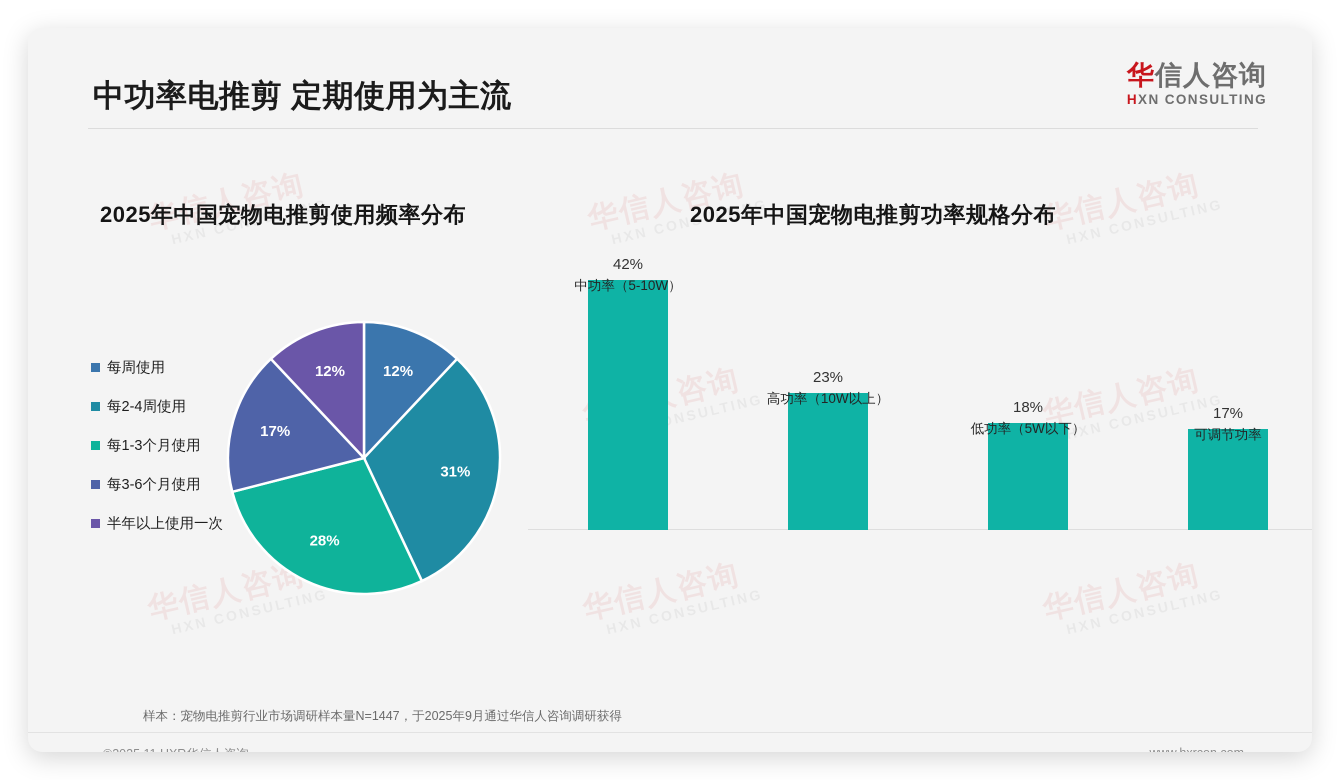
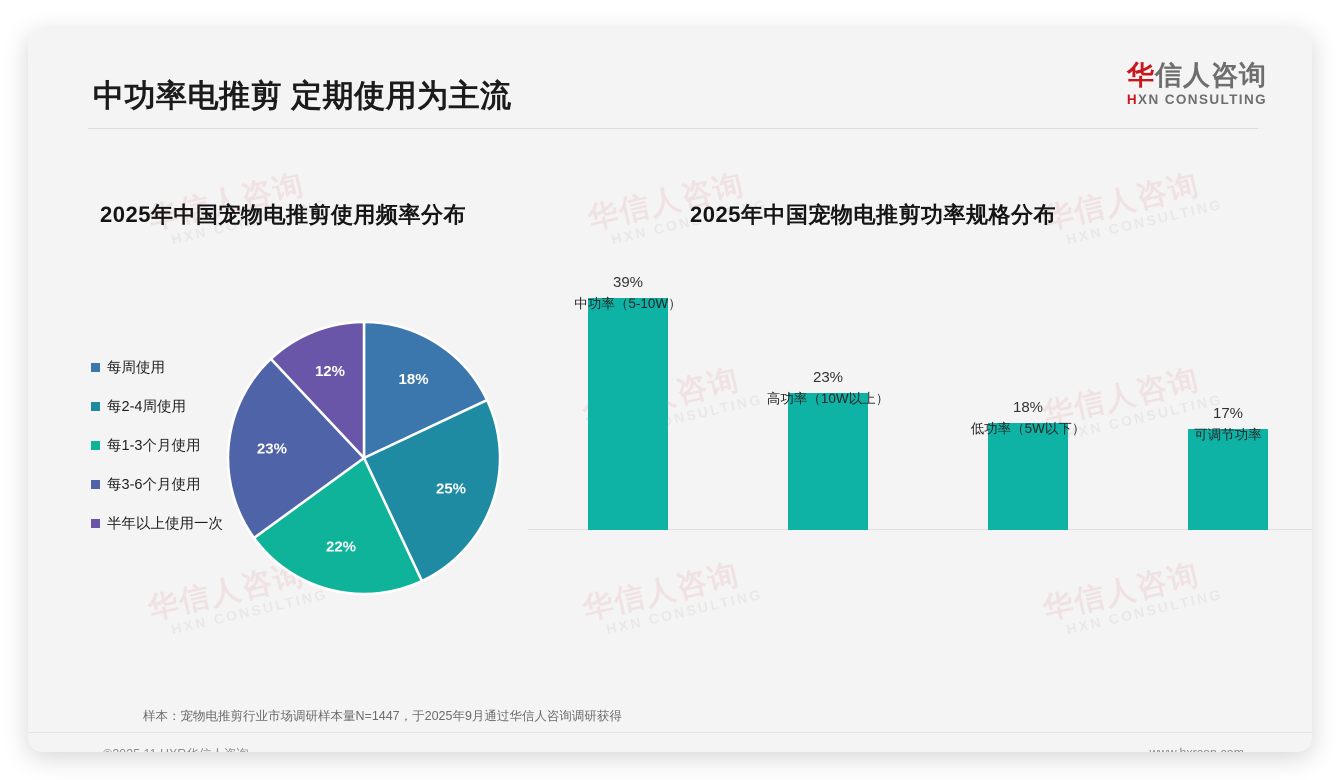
2025年中国宠物电推剪使用频率分布/每周使用: 12% -> 18%
2025年中国宠物电推剪使用频率分布/每2-4周使用: 31% -> 25%
2025年中国宠物电推剪使用频率分布/每1-3个月使用: 28% -> 22%
2025年中国宠物电推剪使用频率分布/每3-6个月使用: 17% -> 23%
2025年中国宠物电推剪功率规格分布/中功率（5-10W）: 42% -> 39%
